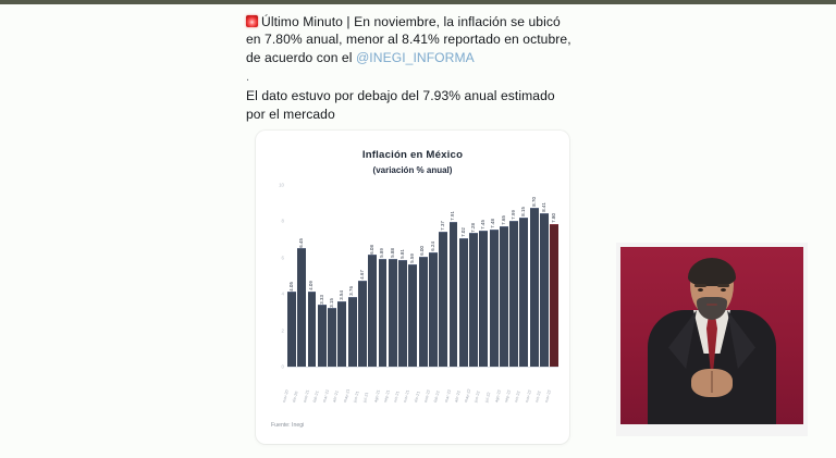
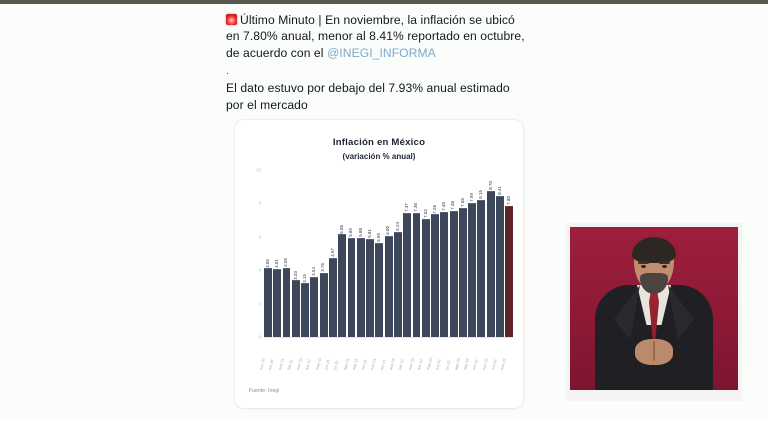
dic-20: 6.45 -> 4.01
mar-22: 7.91 -> 7.36
